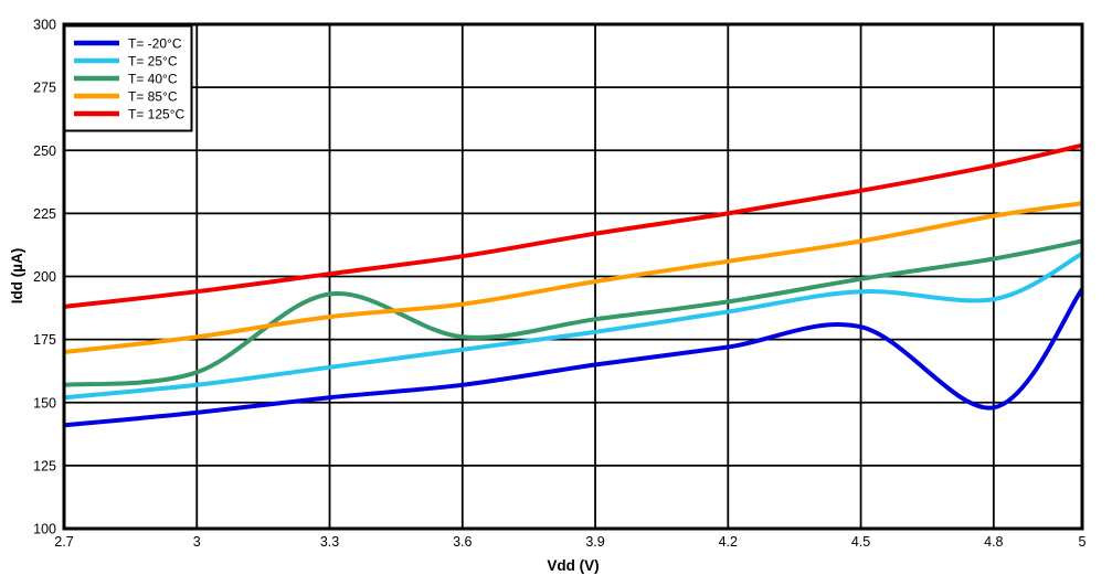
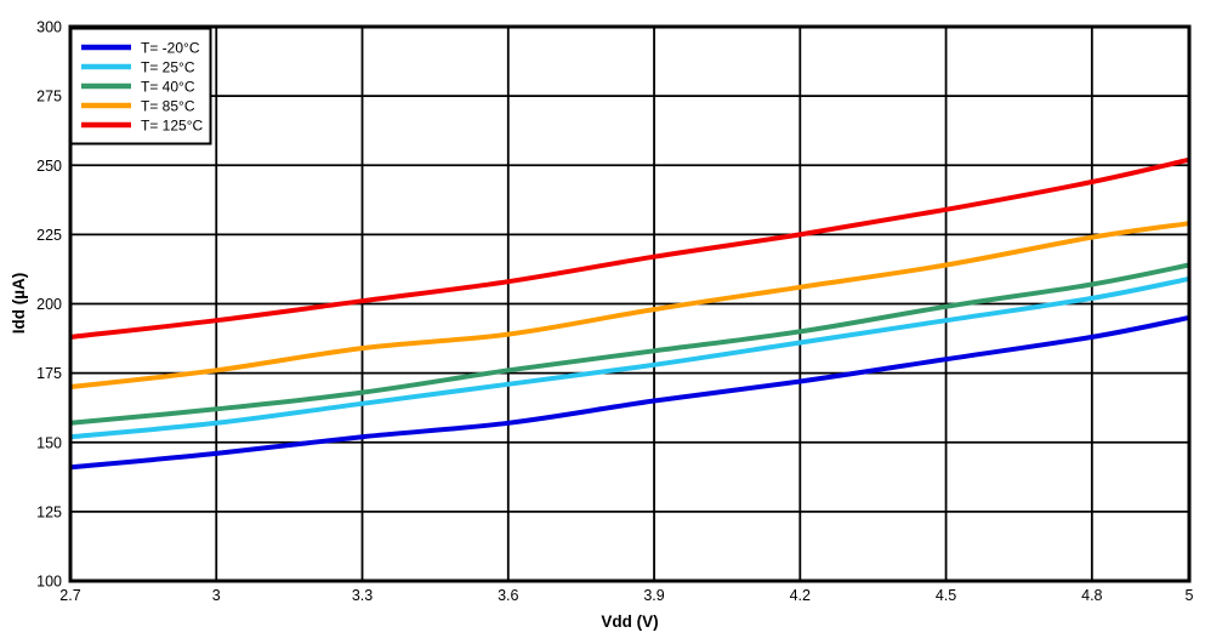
T= 40°C/3.3: 193 -> 168
T= -20°C/4.8: 148 -> 188
T= 25°C/4.8: 191 -> 202
